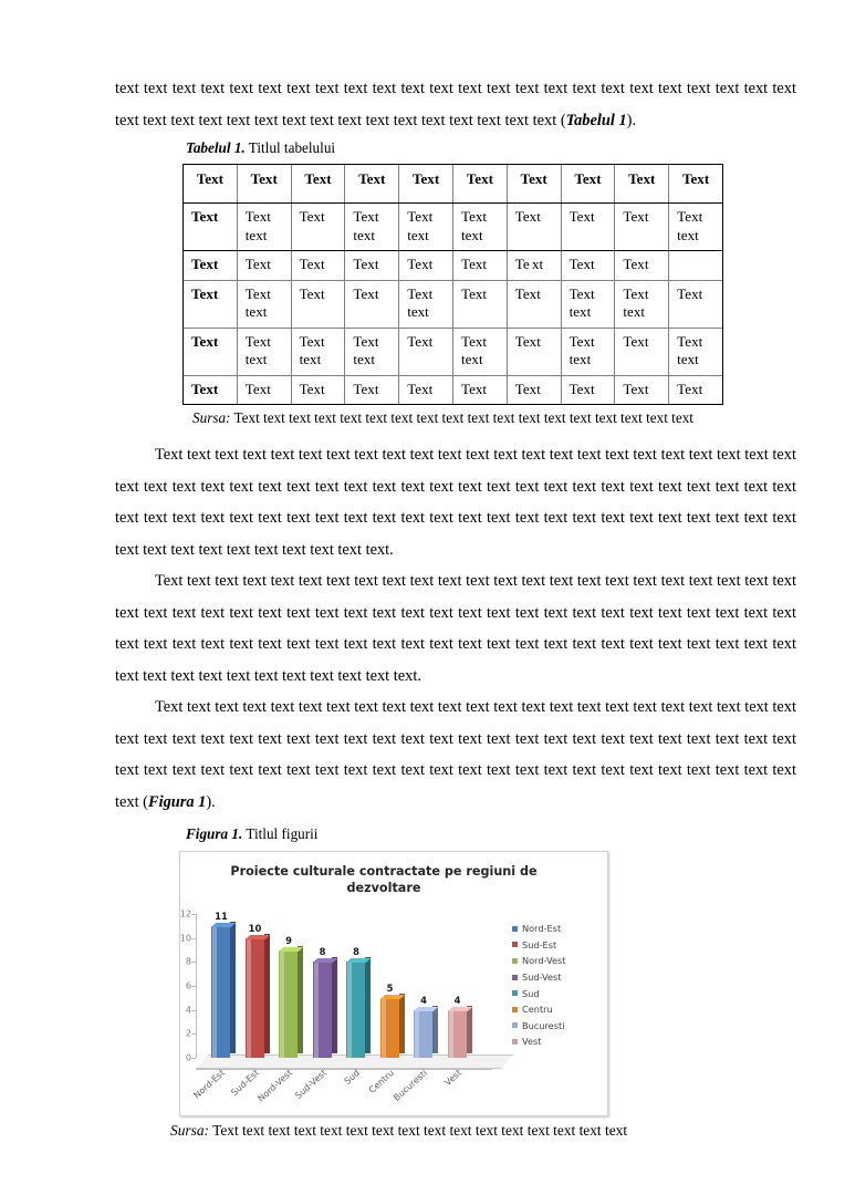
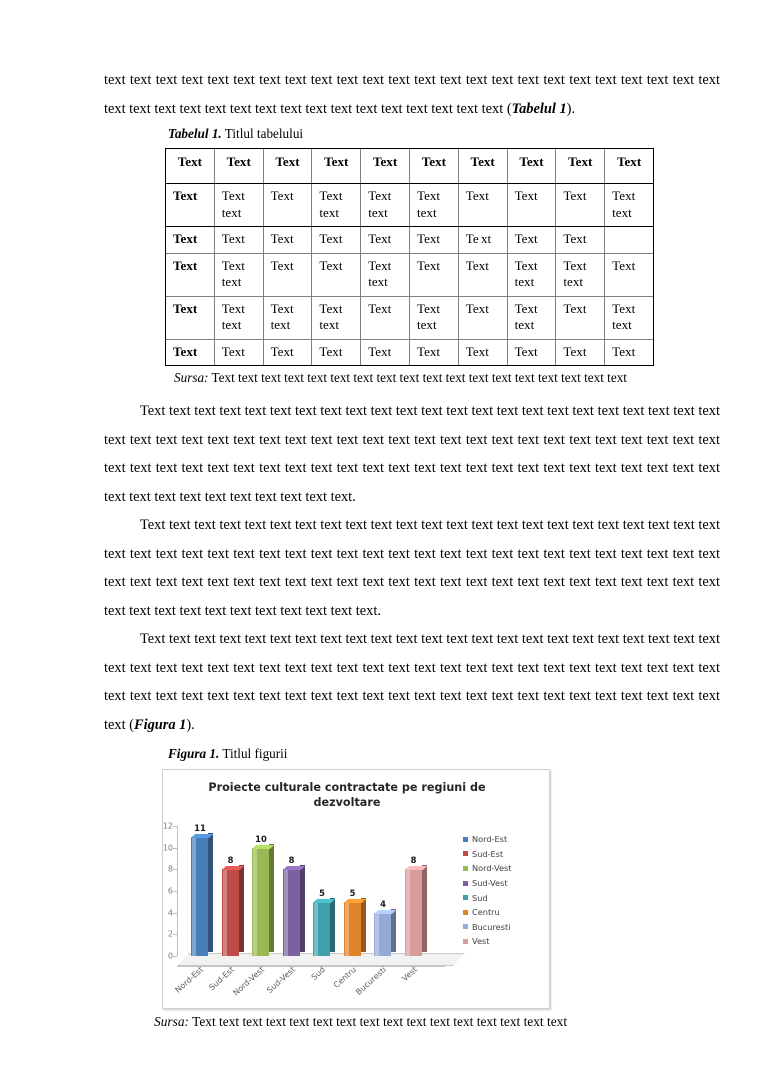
Sud-Est: 10 -> 8
Nord-Vest: 9 -> 10
Sud: 8 -> 5
Vest: 4 -> 8
